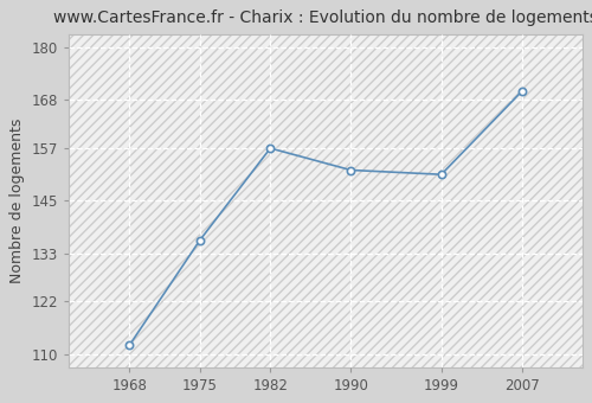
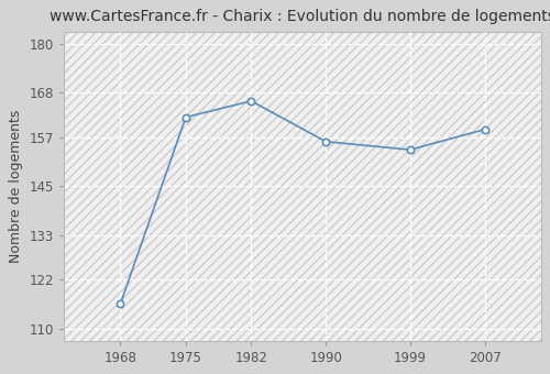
1968: 112 -> 116
1975: 136 -> 162
1982: 157 -> 166
1990: 152 -> 156
1999: 151 -> 154
2007: 170 -> 159
